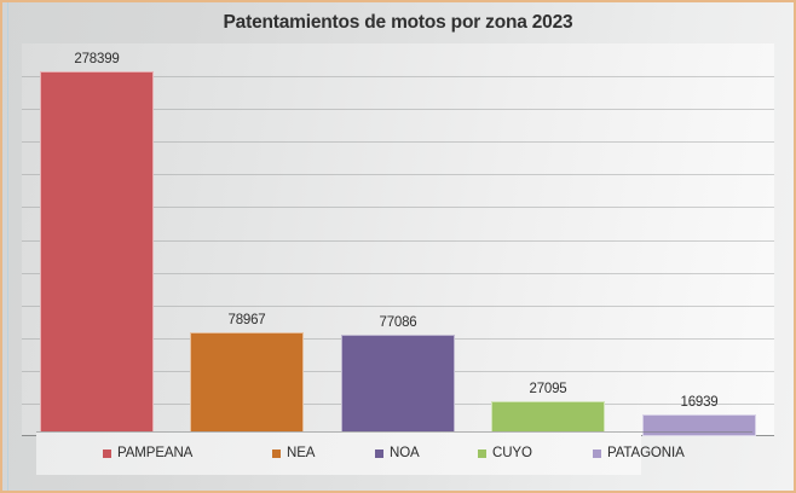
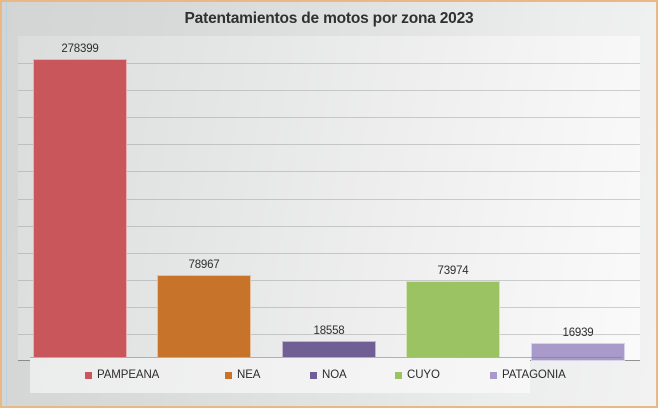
NOA: 77086 -> 18558
CUYO: 27095 -> 73974
